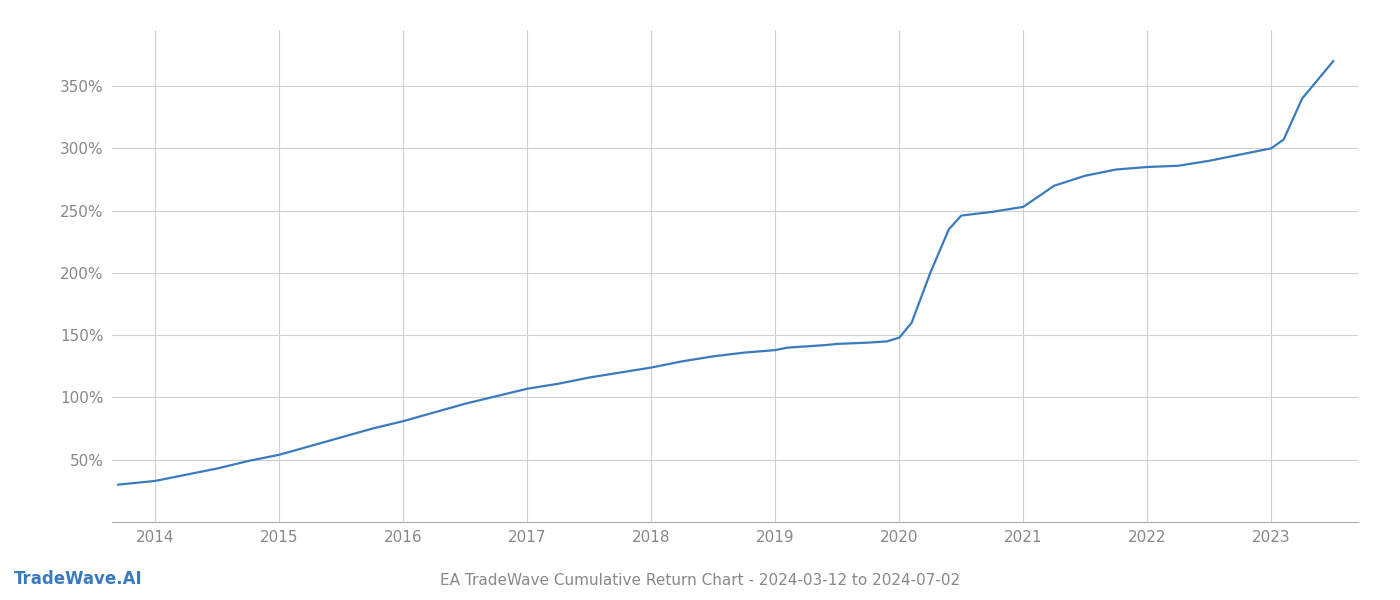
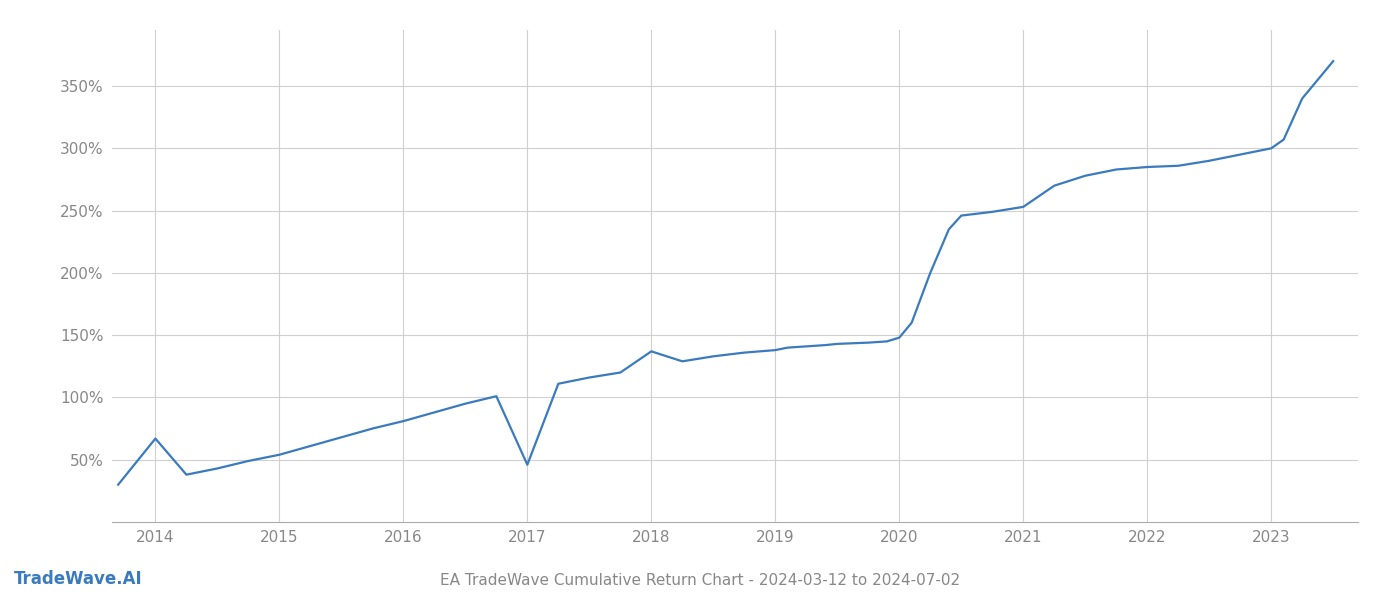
2014: 33% -> 67%
2017: 107% -> 46%
2018: 124% -> 137%
